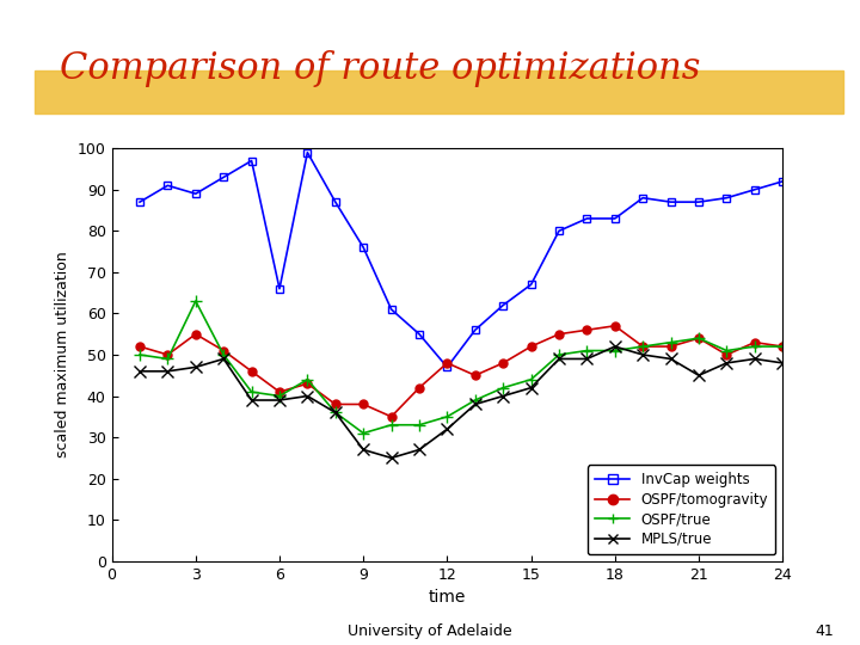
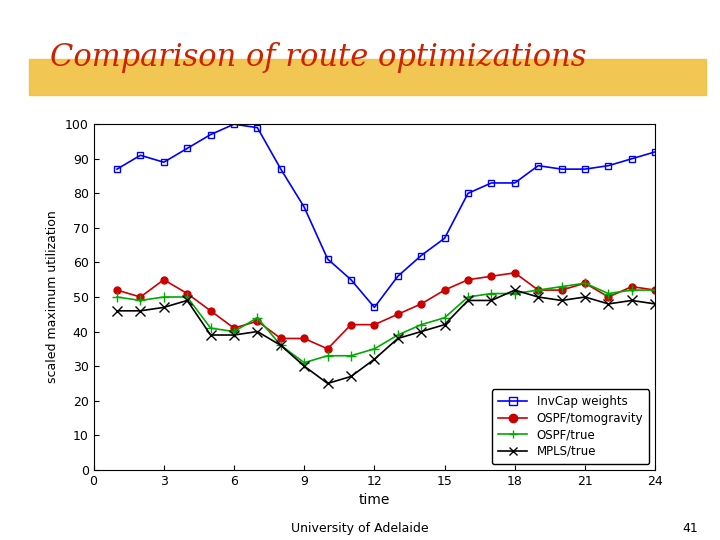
OSPF/true/3: 63 -> 50
InvCap weights/6: 66 -> 100
MPLS/true/9: 27 -> 30
OSPF/tomogravity/12: 48 -> 42
MPLS/true/21: 45 -> 50
